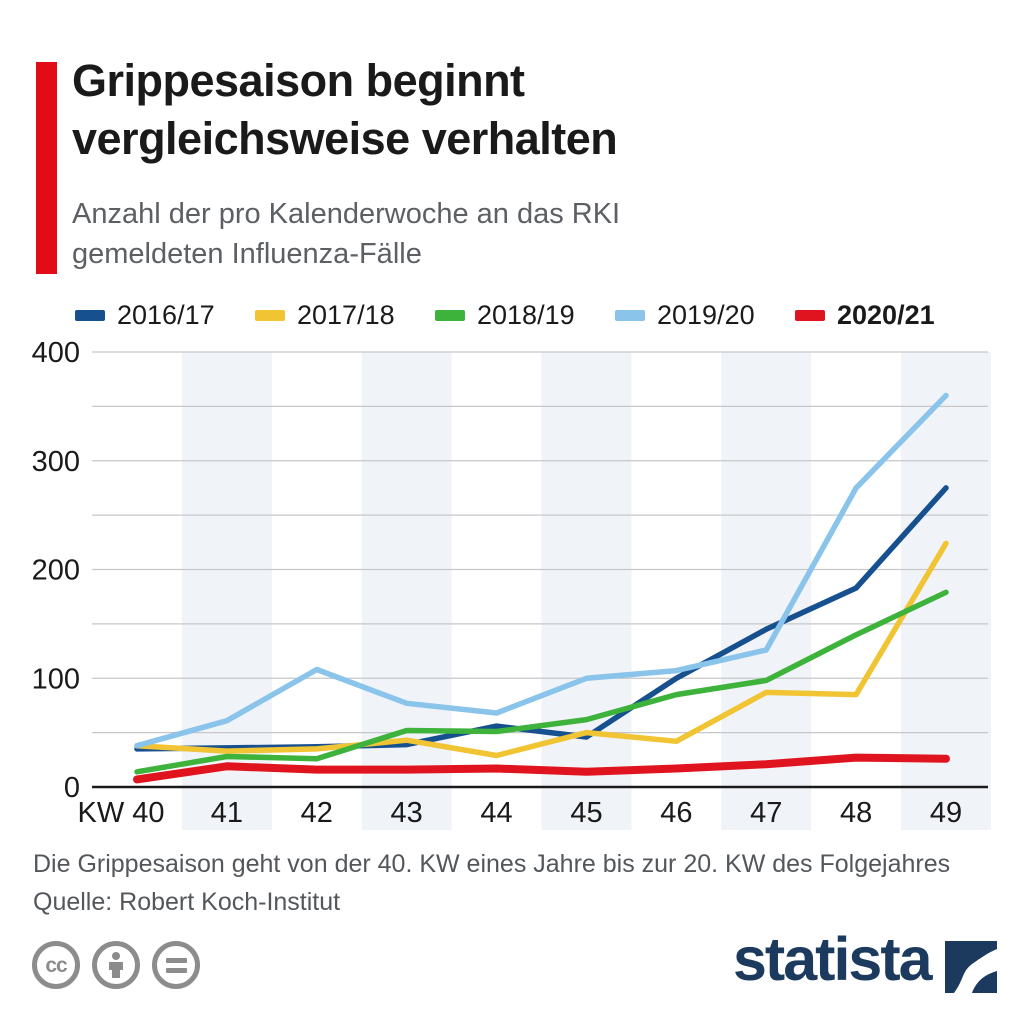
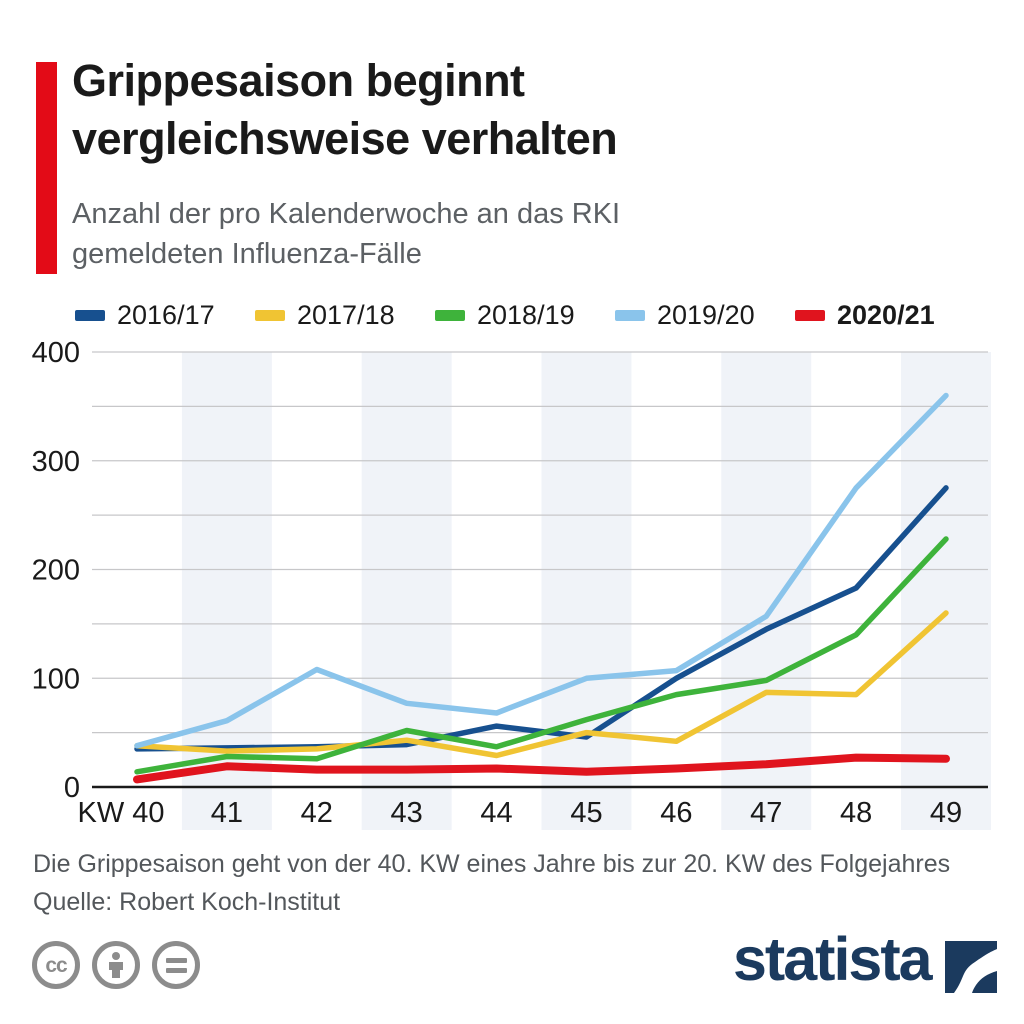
2018/19/44: 51 -> 37
2019/20/47: 126 -> 157
2017/18/49: 224 -> 160
2018/19/49: 179 -> 228
